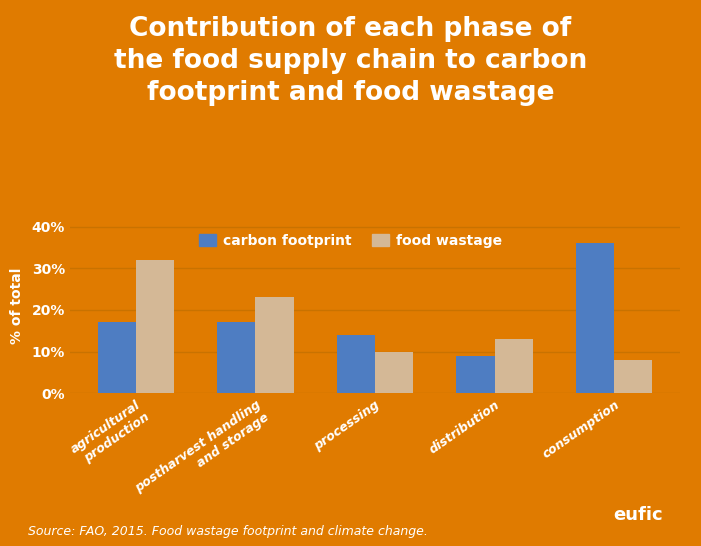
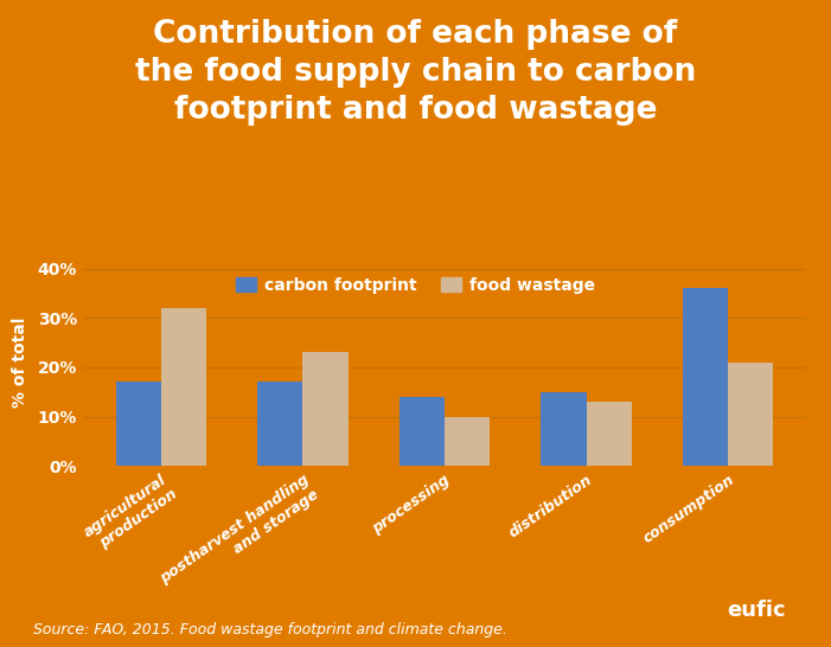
carbon footprint/distribution: 9% -> 15%
food wastage/consumption: 8% -> 21%
